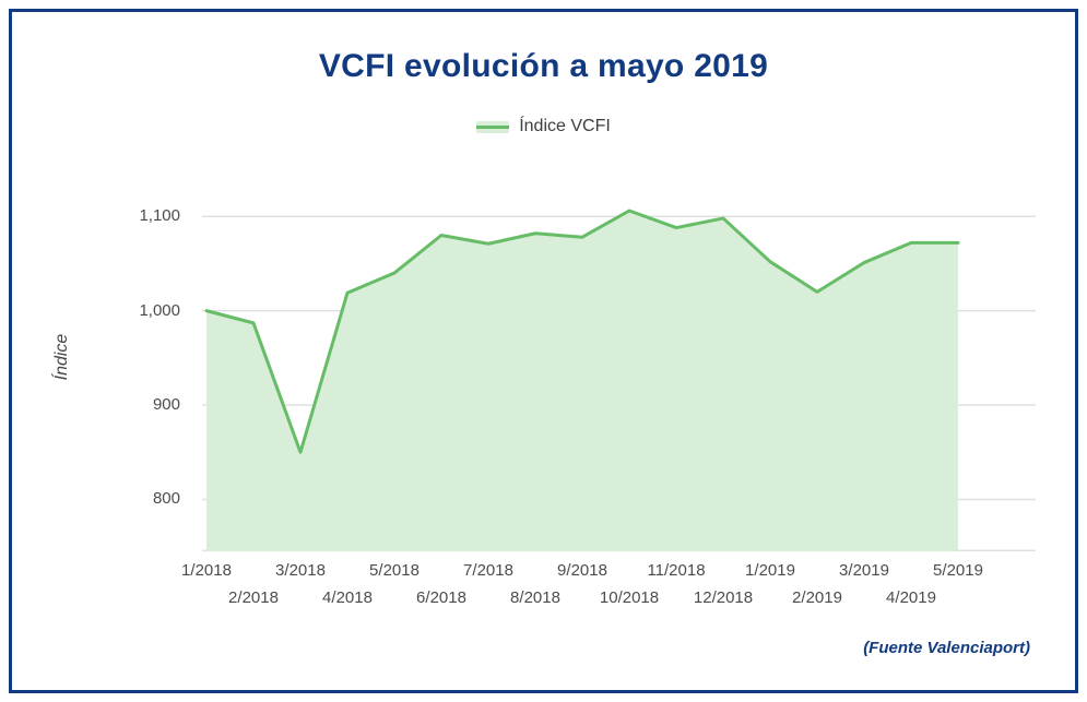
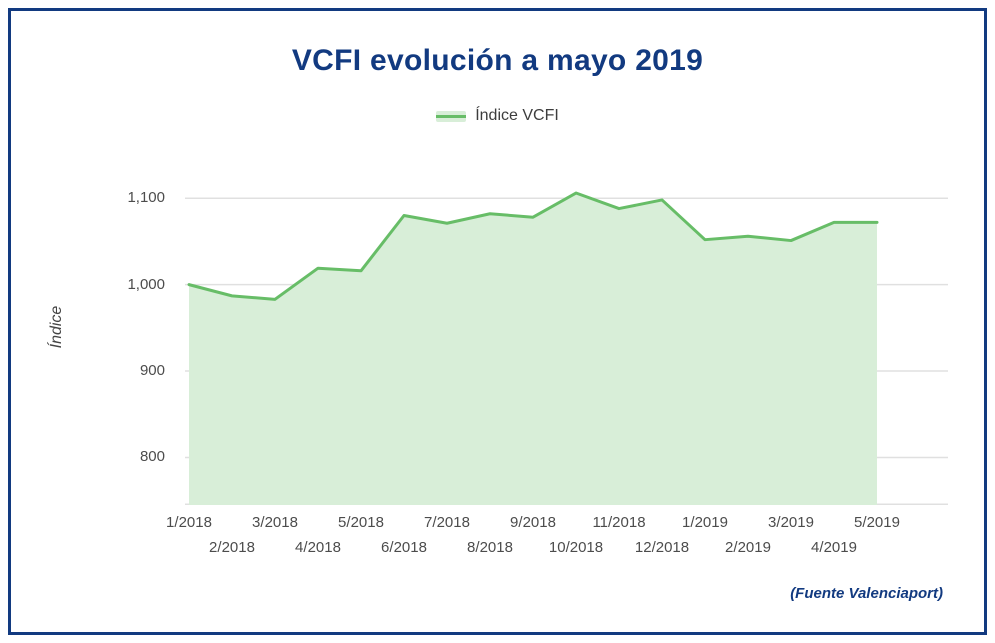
3/2018: 850 -> 980
5/2018: 1040 -> 1020
2/2019: 1020 -> 1060
